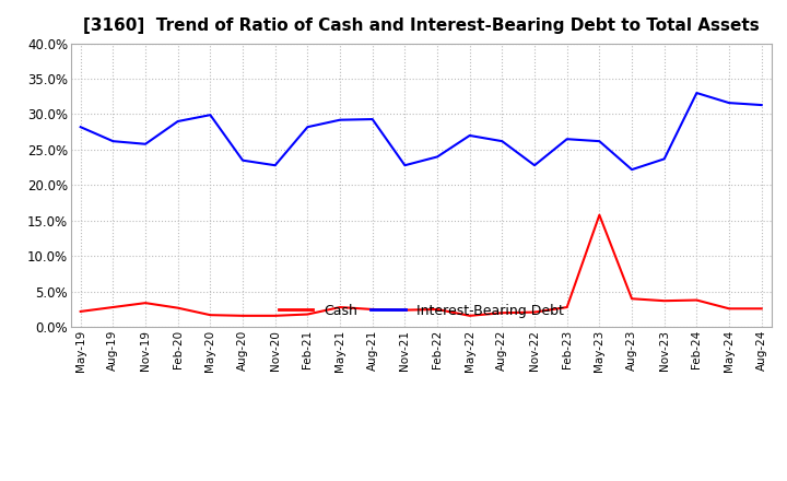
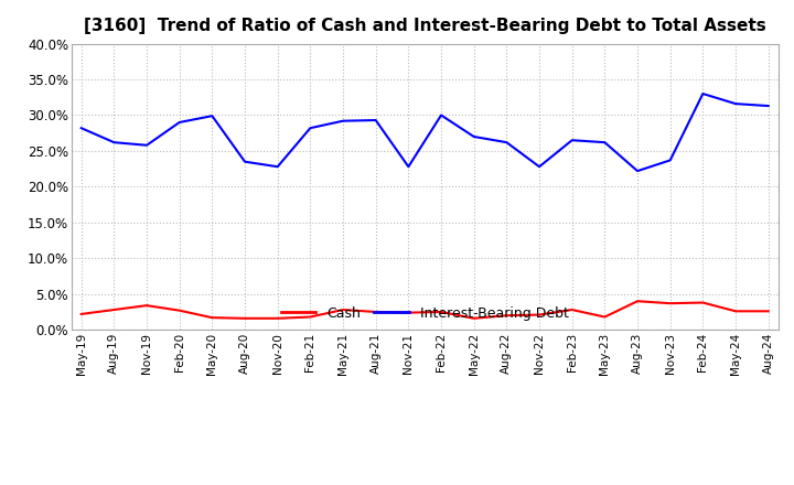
Interest-Bearing Debt/Feb-22: 24.0% -> 30.0%
Cash/May-23: 15.8% -> 1.8%
